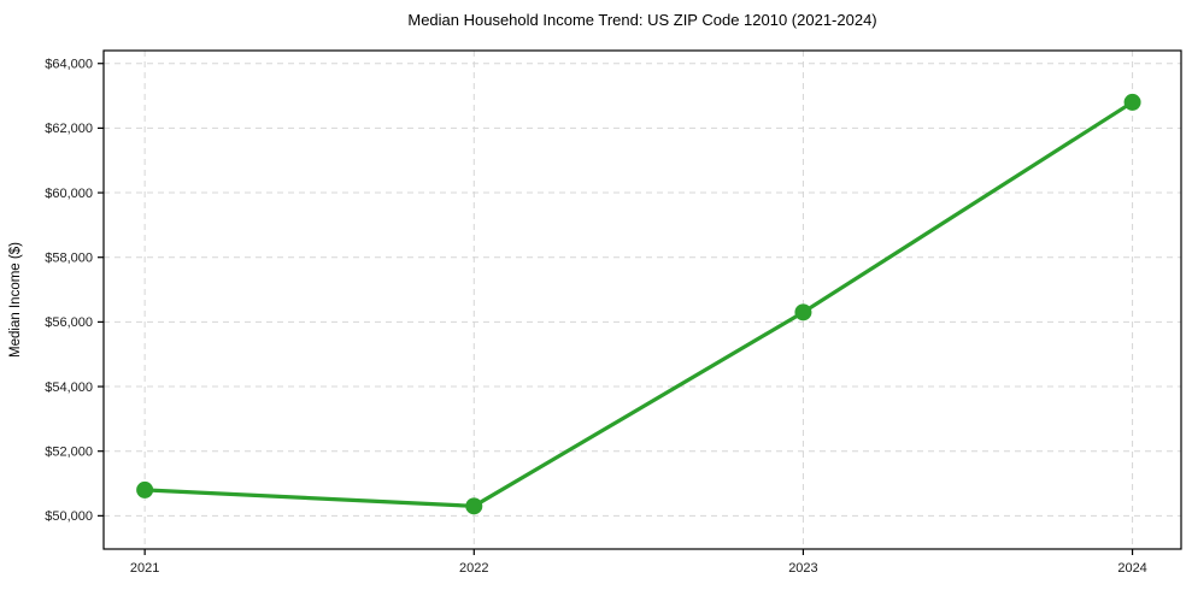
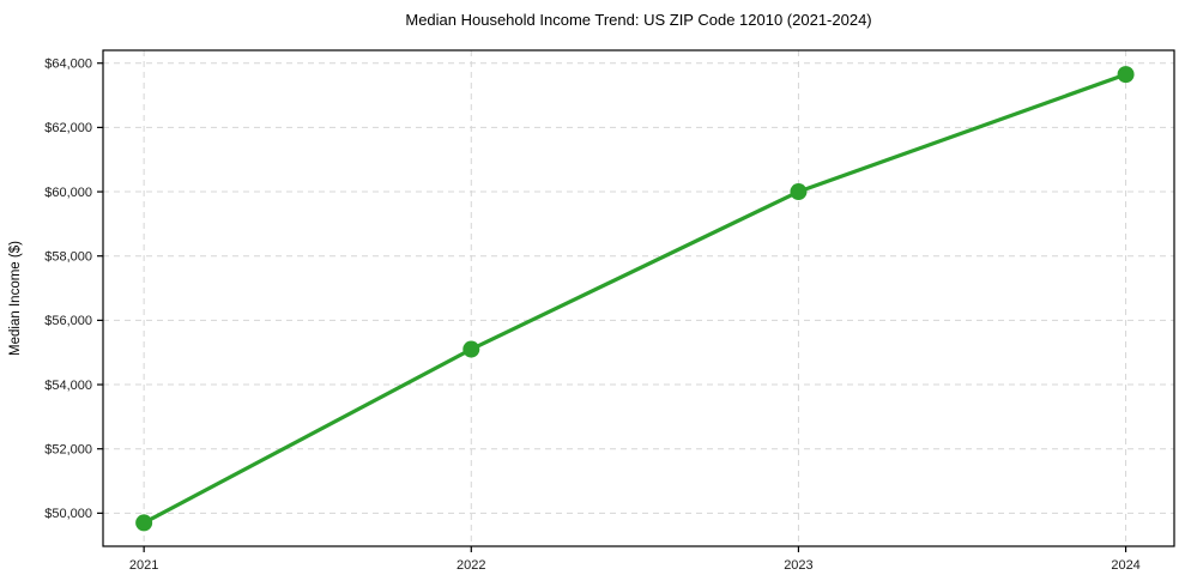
2021: $50800 -> $49700
2022: $50300 -> $55100
2023: $56300 -> $60000
2024: $62800 -> $63600
